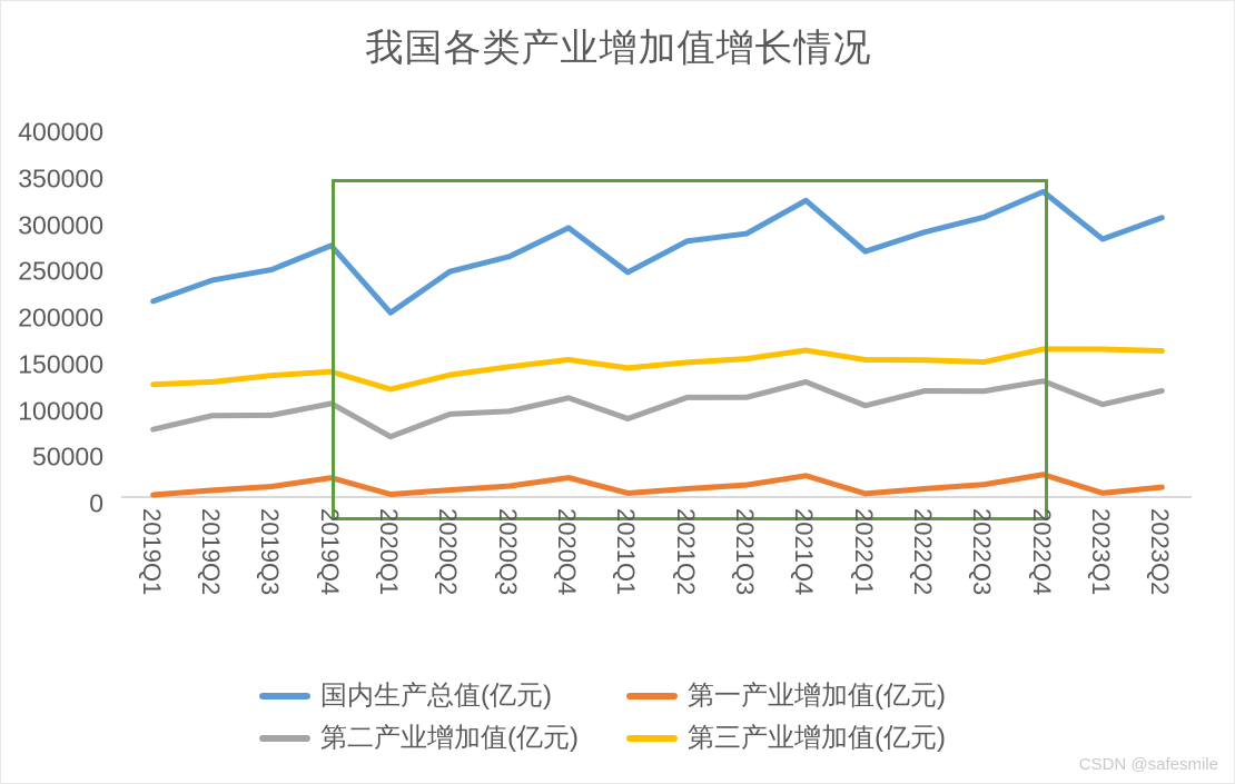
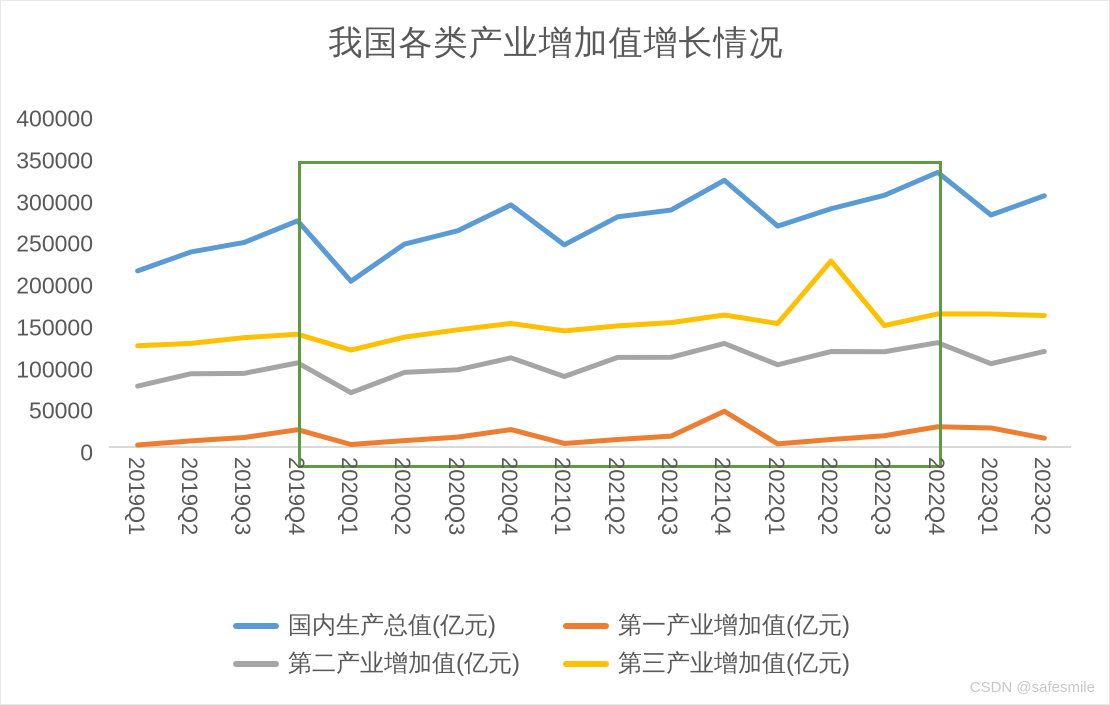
第一产业增加值(亿元)/2021Q4: 30000 -> 50000
第三产业增加值(亿元)/2022Q2: 150000 -> 230000
第一产业增加值(亿元)/2023Q1: 10000 -> 30000
